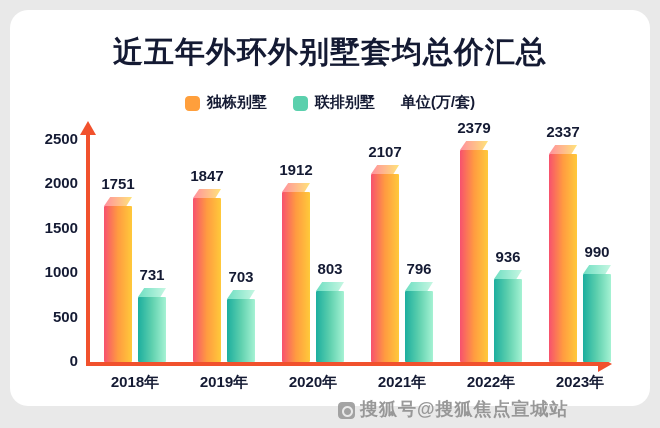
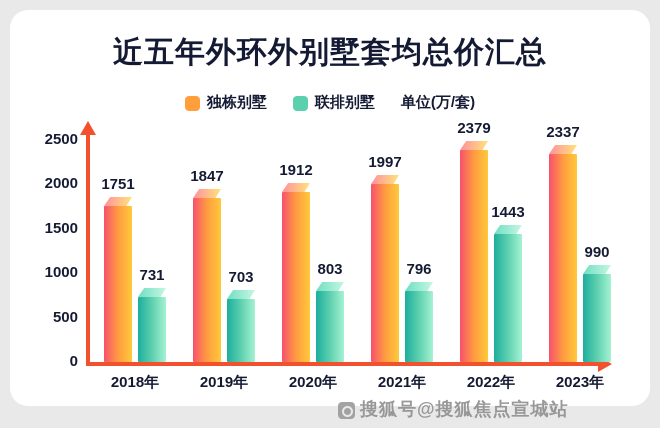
独栋别墅/2021年: 2107 -> 1997
联排别墅/2022年: 936 -> 1443
